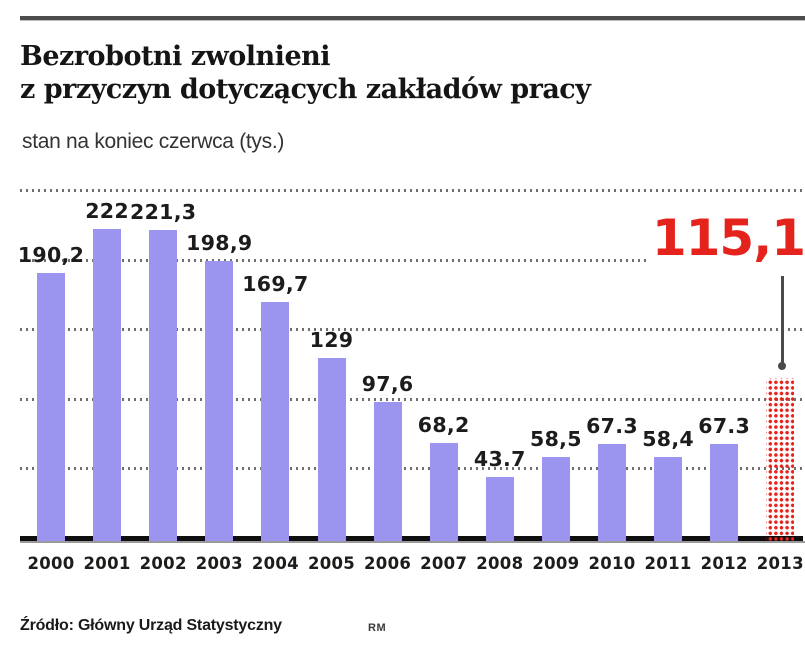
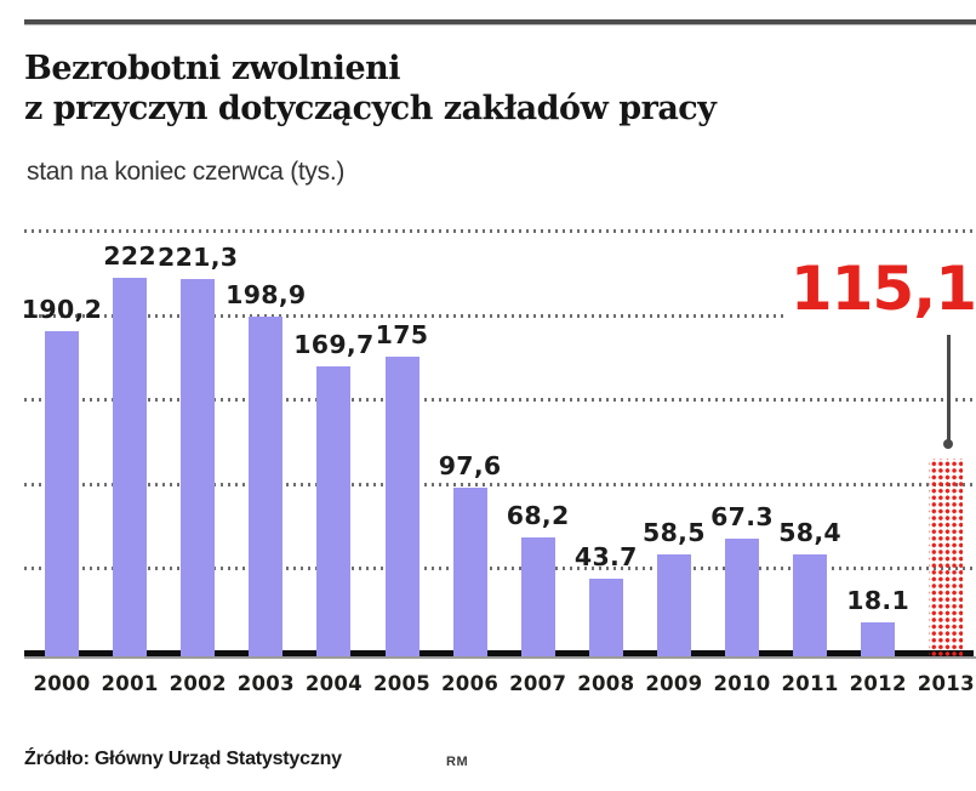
2005: 129 -> 175
2012: 67.3 -> 18.1
